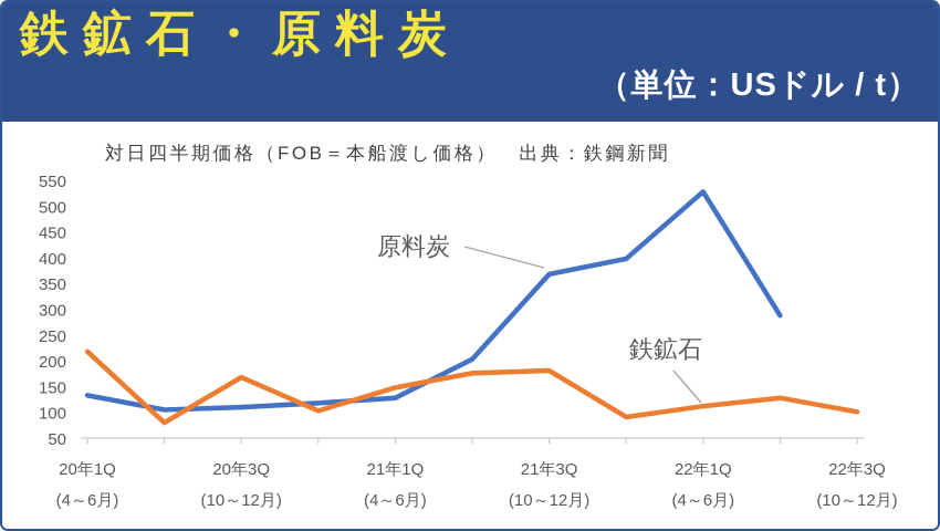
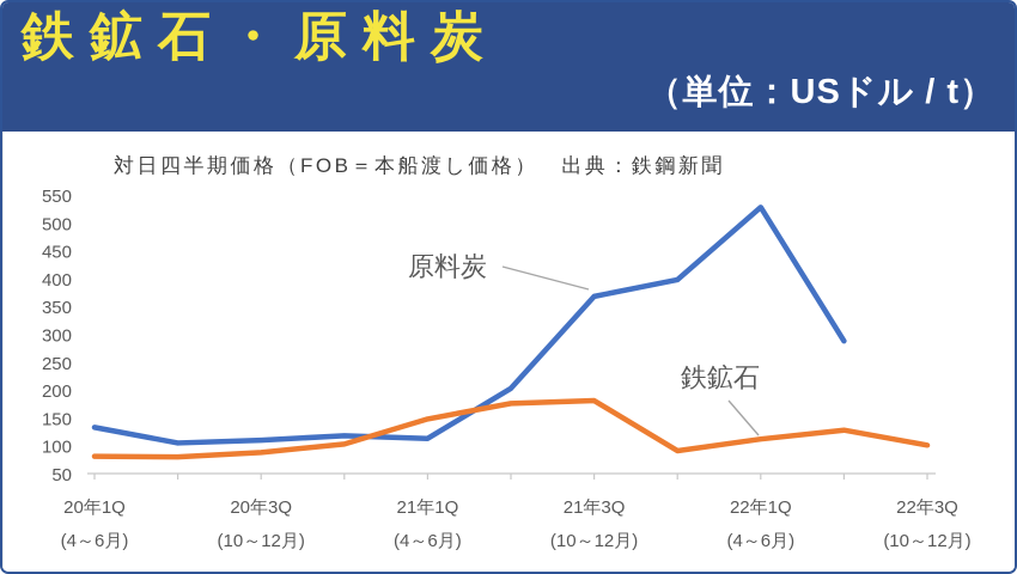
鉄鉱石/20年1Q: 220 -> 80
鉄鉱石/20年3Q: 170 -> 90
原料炭/21年1Q: 130 -> 120
